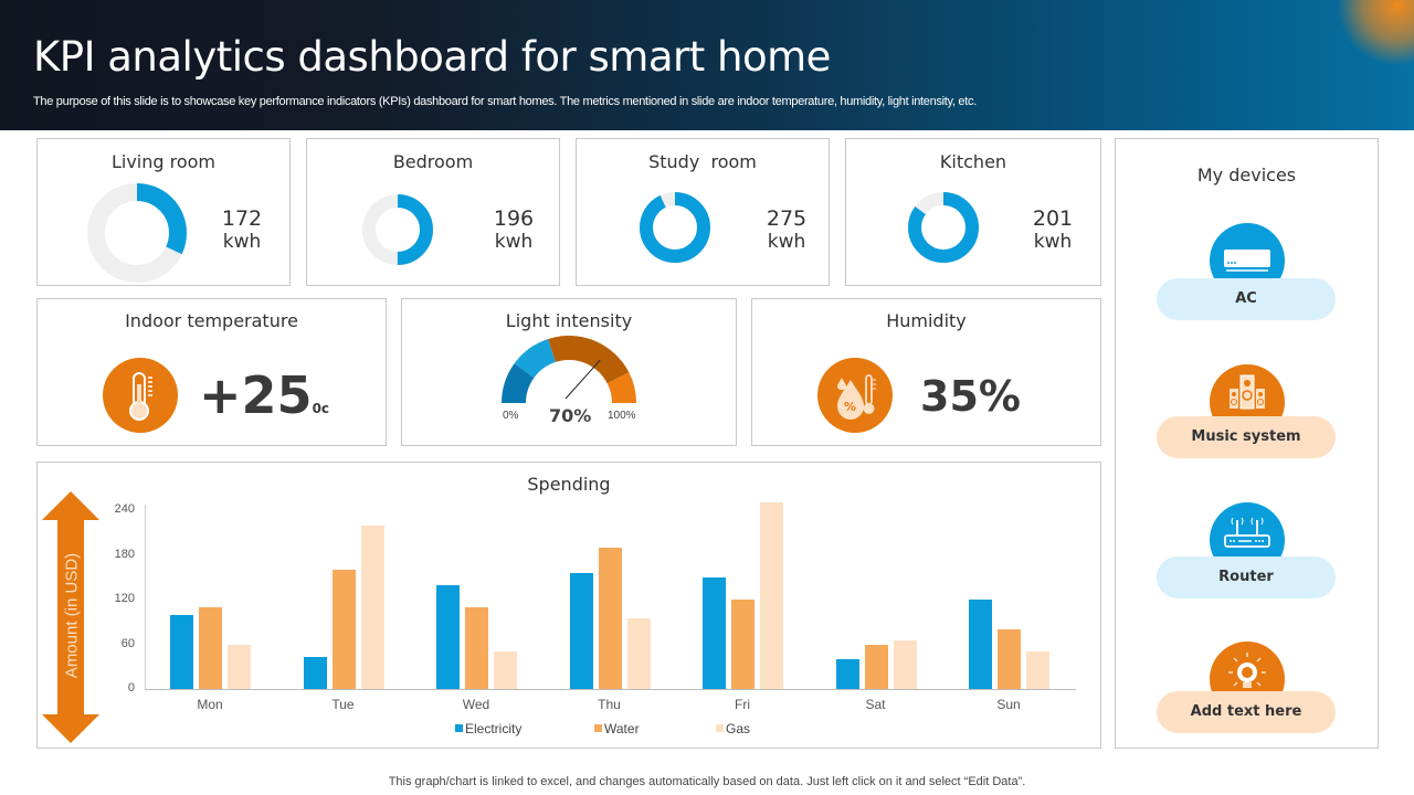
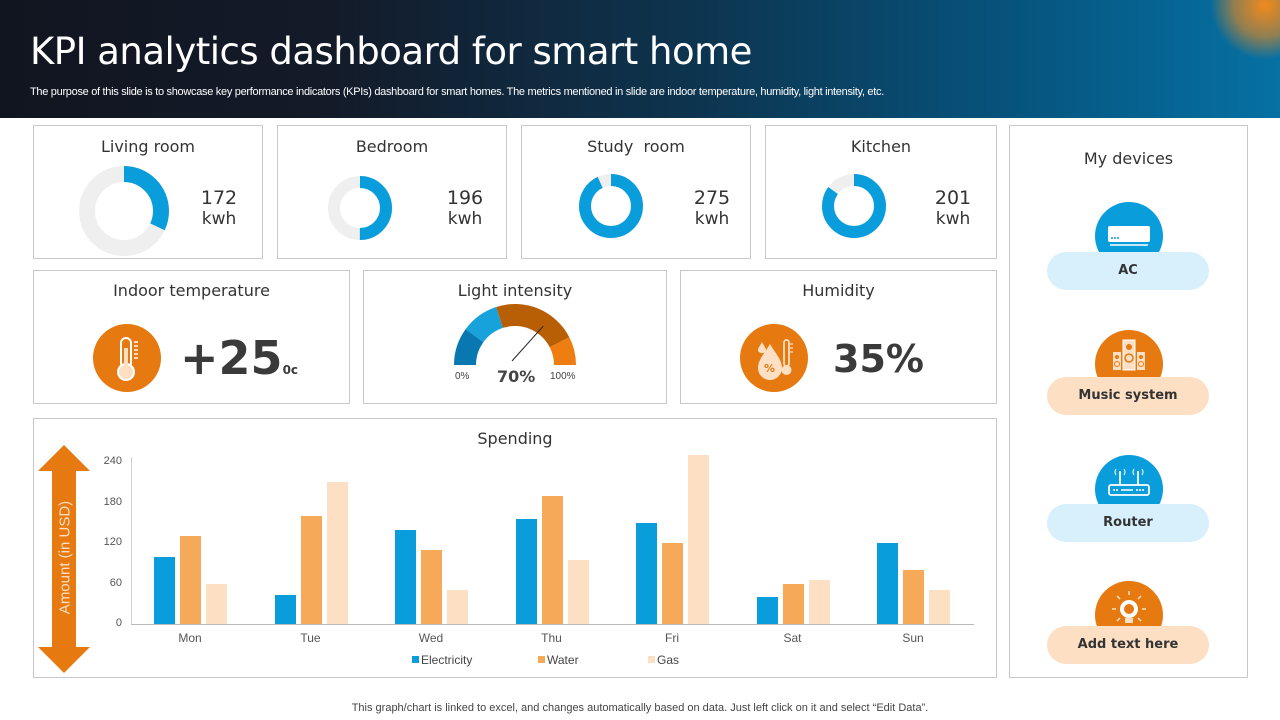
Water/Mon: 110 -> 130
Gas/Tue: 220 -> 210
